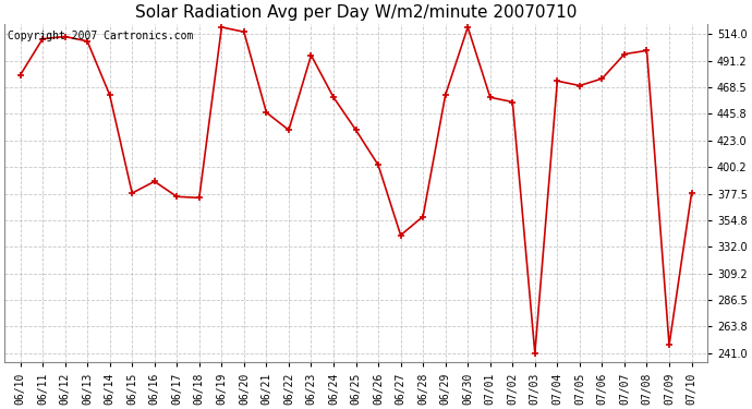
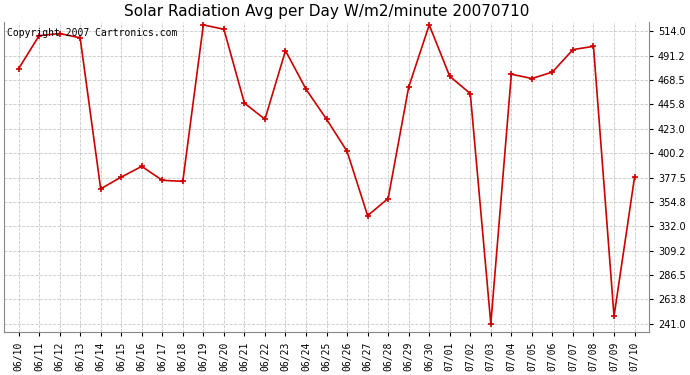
06/14: 462 -> 367
07/01: 460 -> 472
